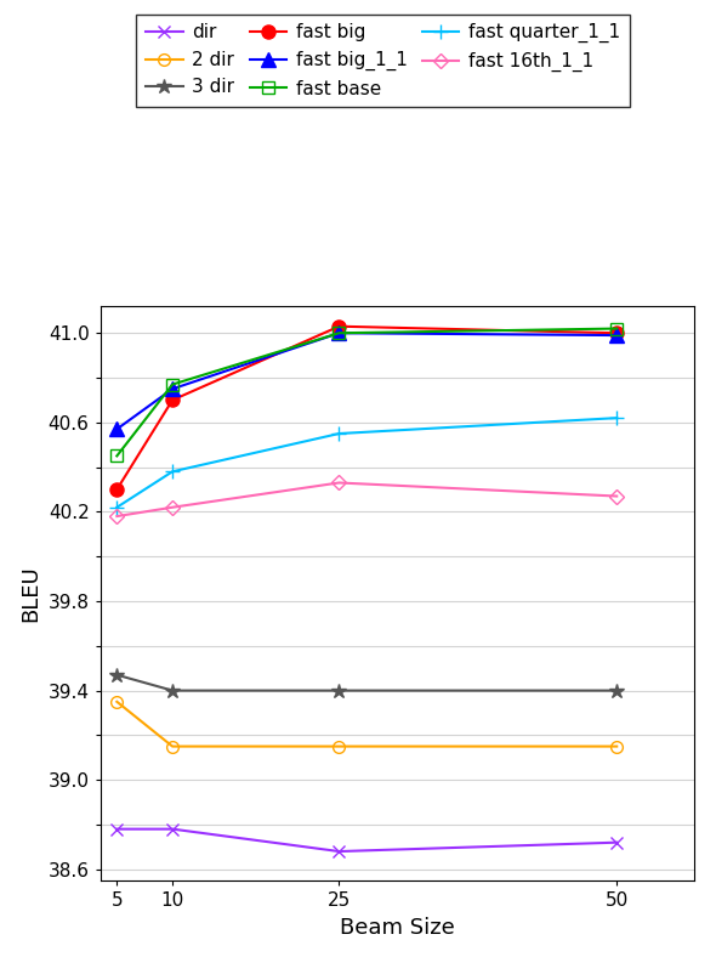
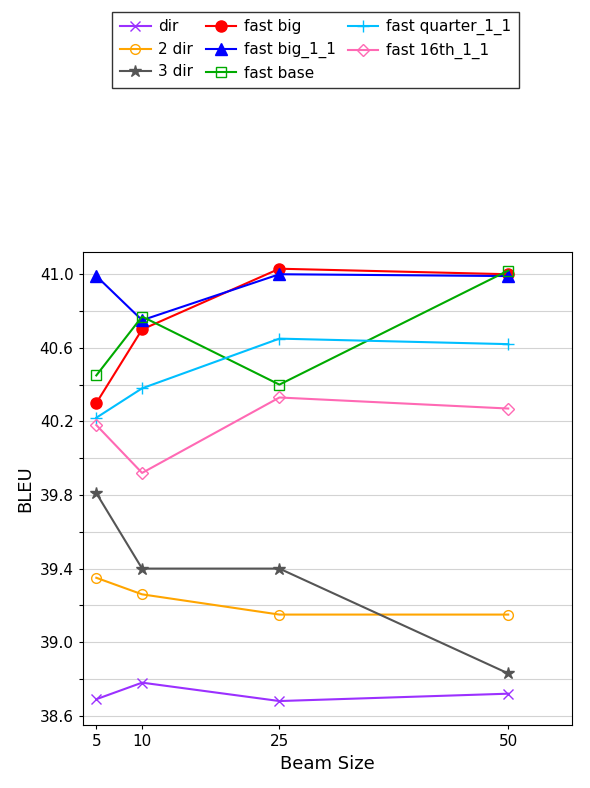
dir/5: 38.78 -> 38.69
3 dir/5: 39.47 -> 39.81
fast big_1_1/5: 40.57 -> 40.99
2 dir/10: 39.15 -> 39.26
fast 16th_1_1/10: 40.22 -> 39.92
fast base/25: 41.00 -> 40.40
fast quarter_1_1/25: 40.55 -> 40.65
3 dir/50: 39.40 -> 38.83
